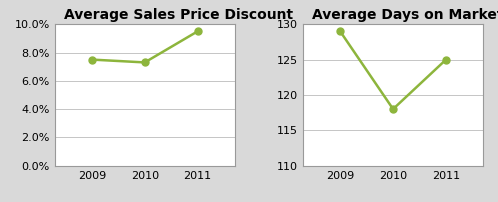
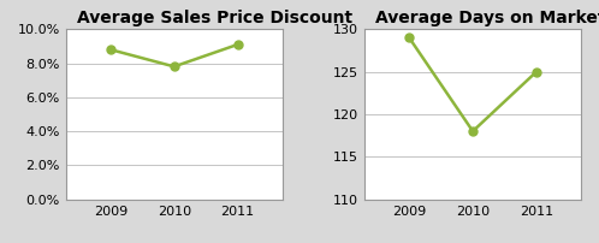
Average Sales Price Discount/2009: 7.5% -> 8.8%
Average Sales Price Discount/2010: 7.3% -> 7.8%
Average Sales Price Discount/2011: 9.5% -> 9.1%
